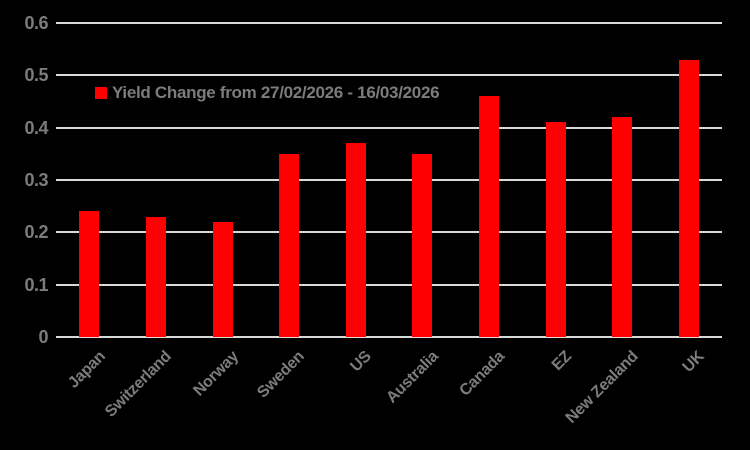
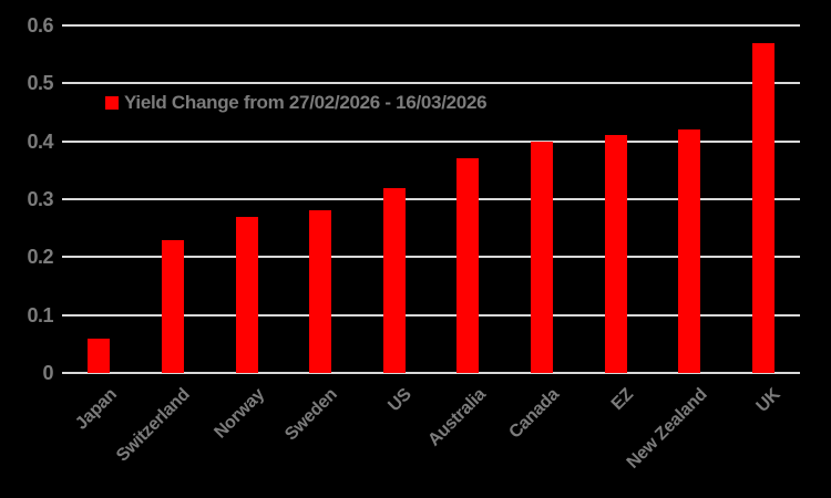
Japan: 0.24 -> 0.06
Norway: 0.22 -> 0.27
Sweden: 0.35 -> 0.28
US: 0.37 -> 0.32
Australia: 0.35 -> 0.37
Canada: 0.46 -> 0.40
UK: 0.53 -> 0.57
